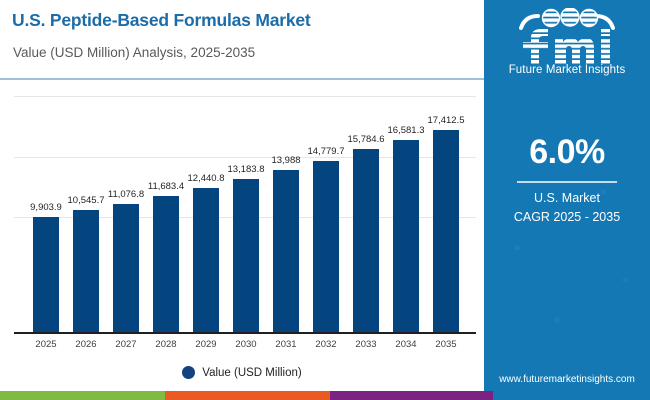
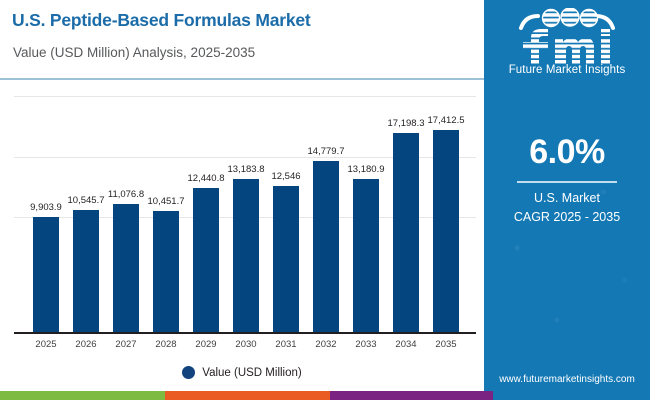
2028: 11,683.4 -> 10,451.7
2031: 13,988 -> 12,546
2033: 15,784.6 -> 13,180.9
2034: 16,581.3 -> 17,198.3
